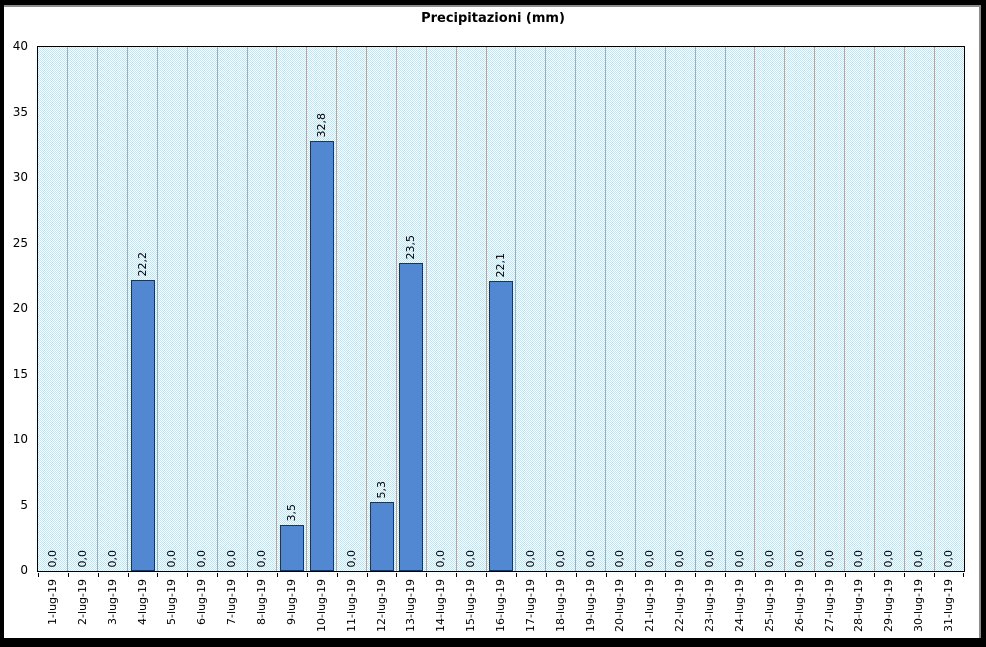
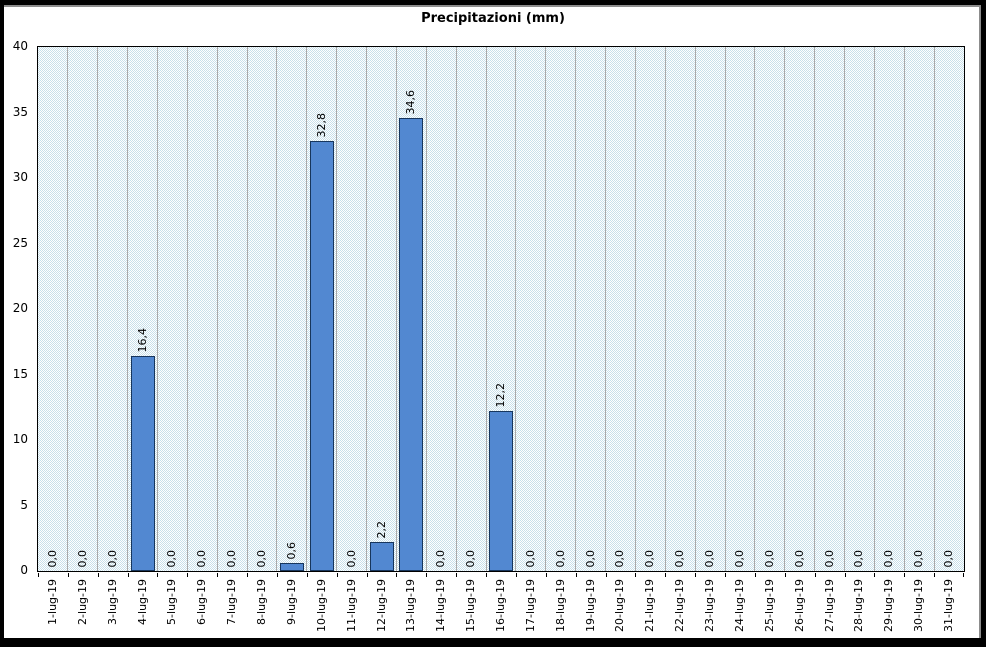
4-lug-19: 22,2 -> 16,4
9-lug-19: 3,5 -> 0,6
12-lug-19: 5,3 -> 2,2
13-lug-19: 23,5 -> 34,6
16-lug-19: 22,1 -> 12,2
